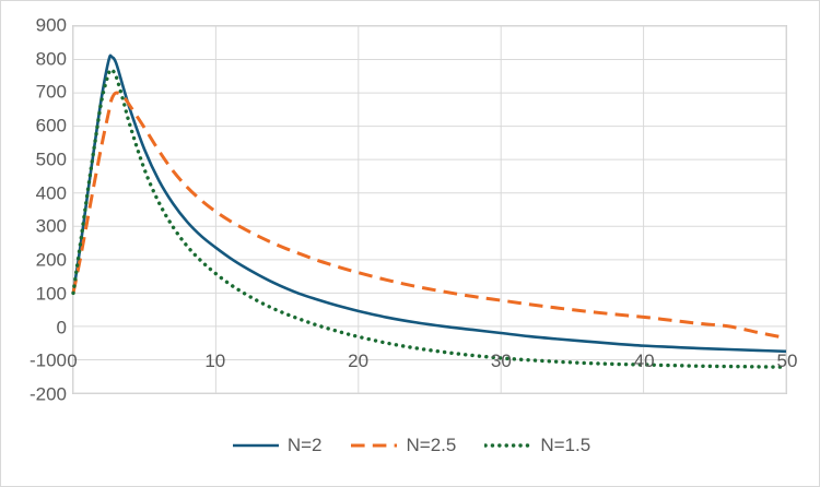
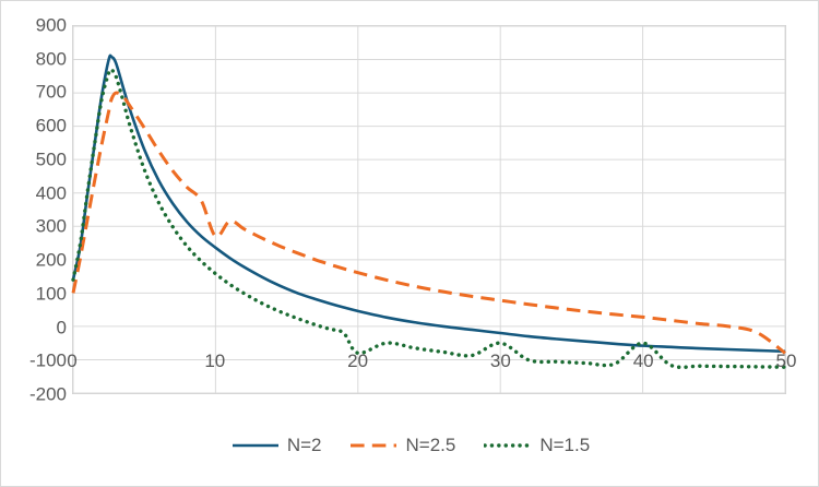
N=2/0: 100 -> 140
N=1.5/0: 100 -> 140
N=2.5/10: 340 -> 270
N=1.5/20: -30 -> -80
N=1.5/30: -100 -> -50
N=1.5/40: -120 -> -50
N=2.5/50: -40 -> -80
